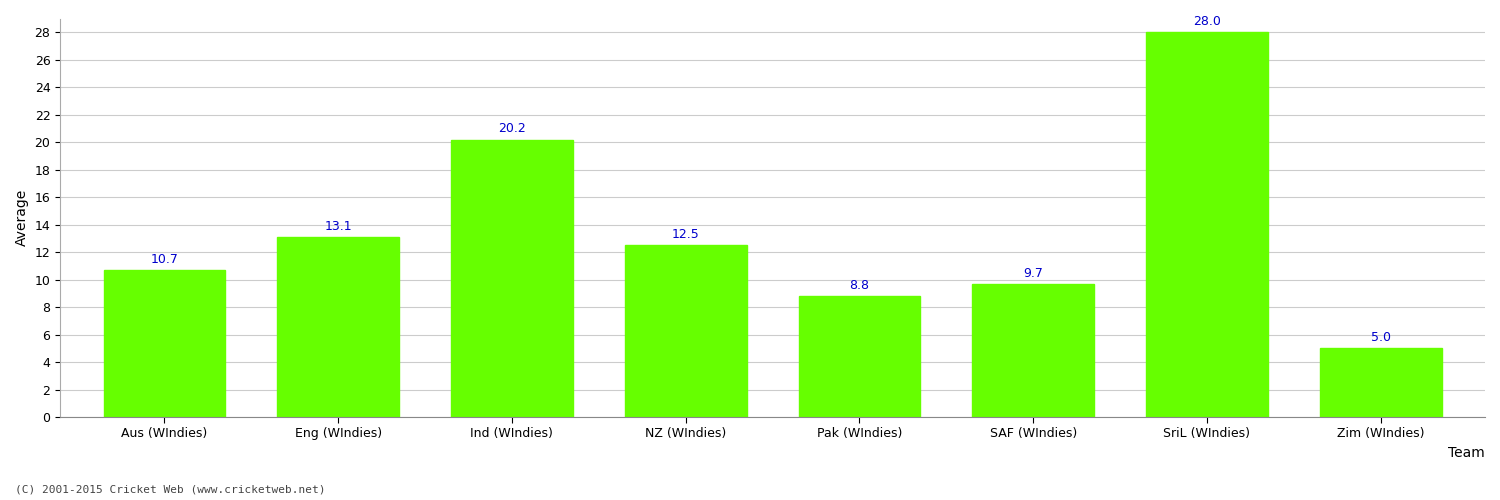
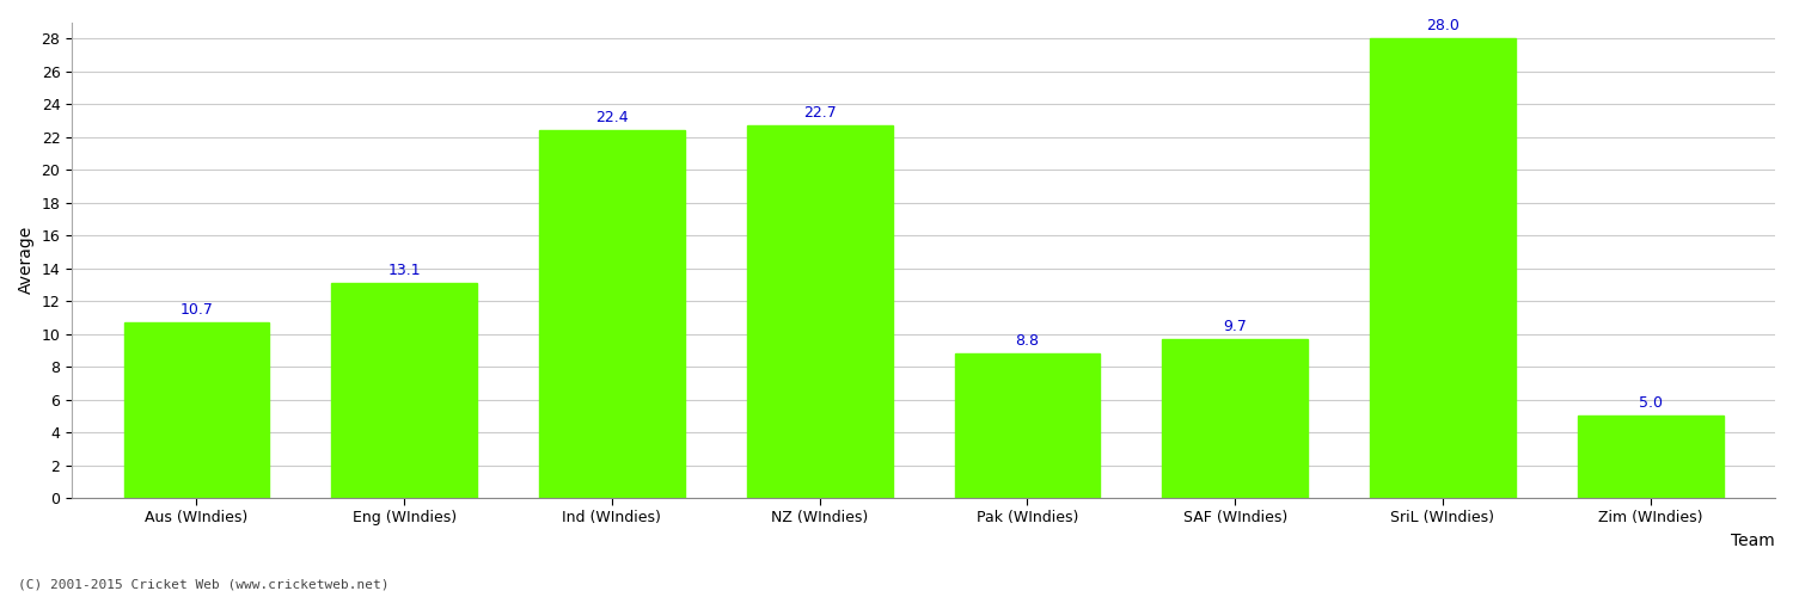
Ind (WIndies): 20.2 -> 22.4
NZ (WIndies): 12.5 -> 22.7
